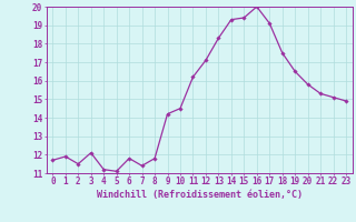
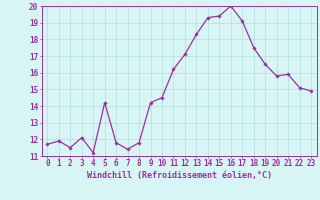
5: 11.1 -> 14.2
21: 15.3 -> 15.9
